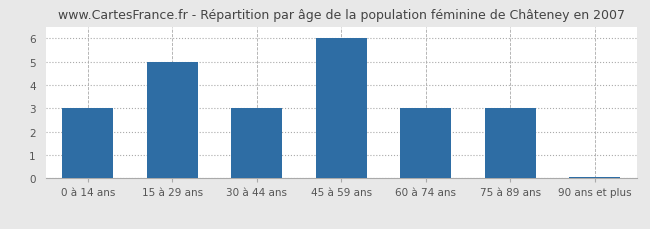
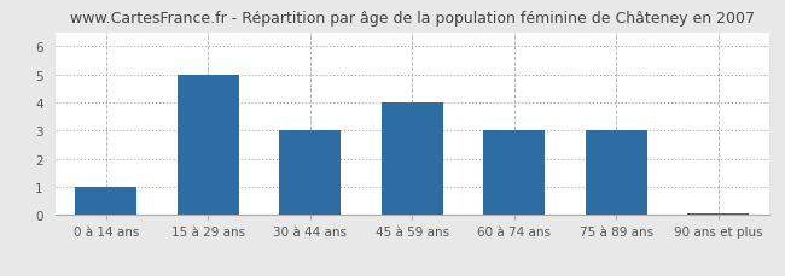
0 à 14 ans: 3.00 -> 1.00
45 à 59 ans: 6.00 -> 4.00
